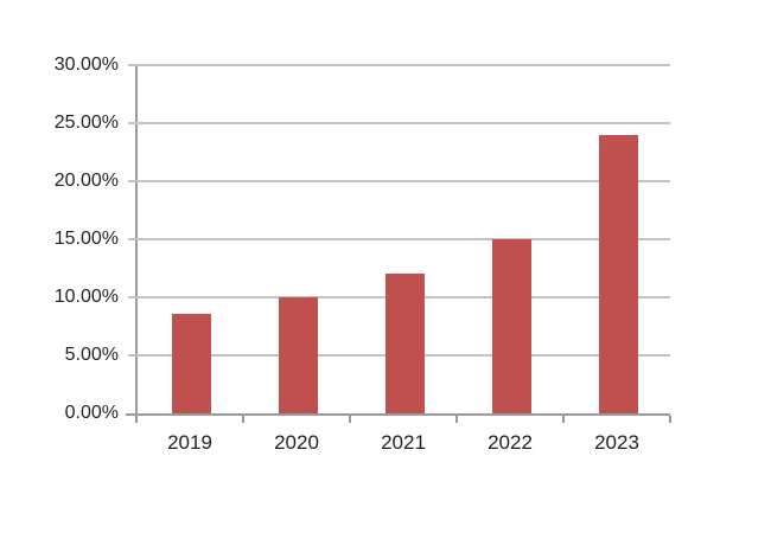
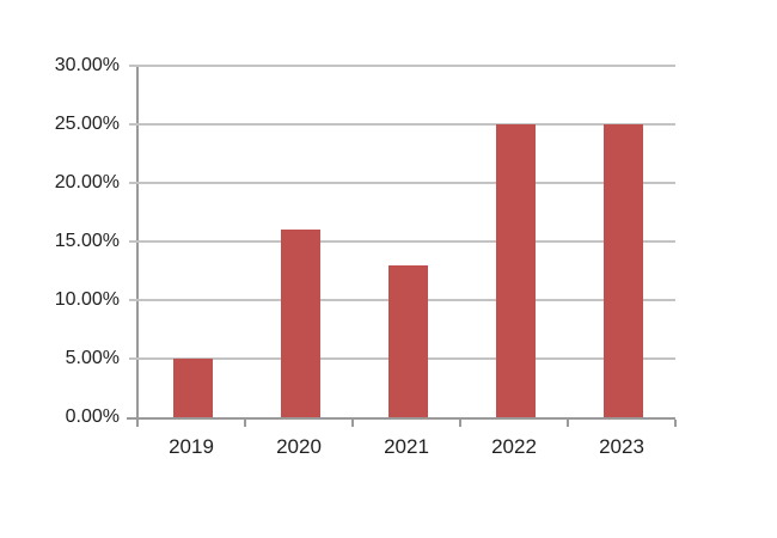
2019: 9% -> 5%
2020: 10% -> 16%
2021: 12% -> 13%
2022: 15% -> 25%
2023: 24% -> 25%
